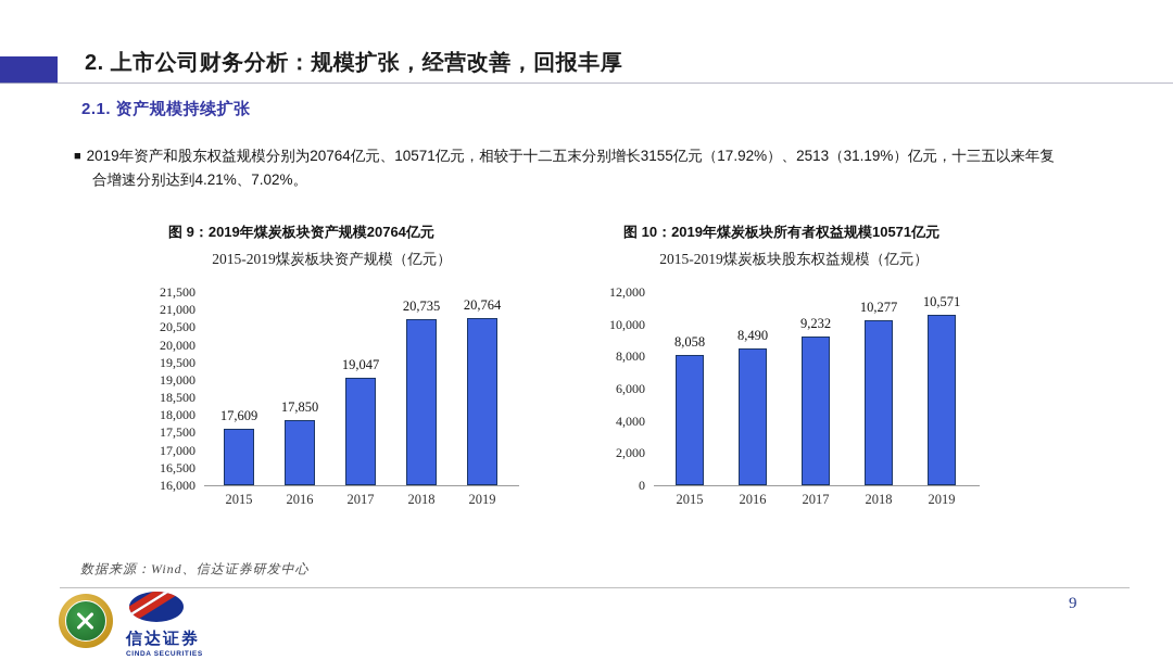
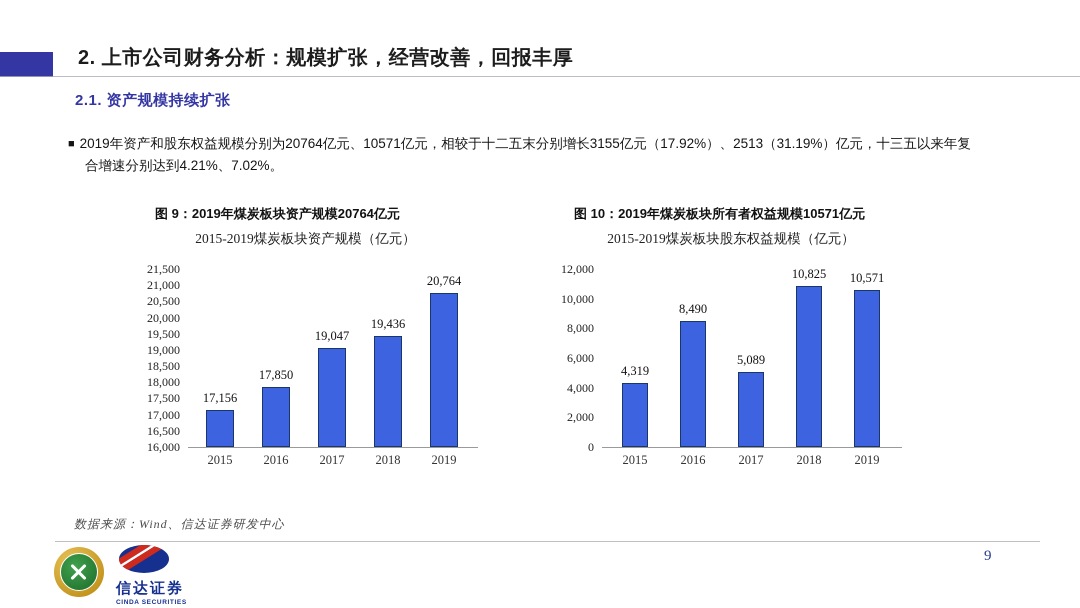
2015-2019煤炭板块资产规模（亿元）/2015: 17,609 -> 17,156
2015-2019煤炭板块资产规模（亿元）/2018: 20,735 -> 19,436
2015-2019煤炭板块股东权益规模（亿元）/2015: 8,058 -> 4,319
2015-2019煤炭板块股东权益规模（亿元）/2017: 9,232 -> 5,089
2015-2019煤炭板块股东权益规模（亿元）/2018: 10,277 -> 10,825
